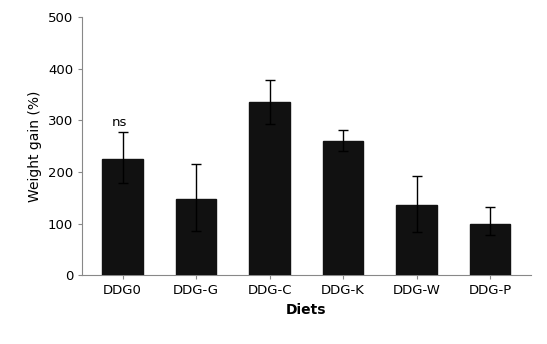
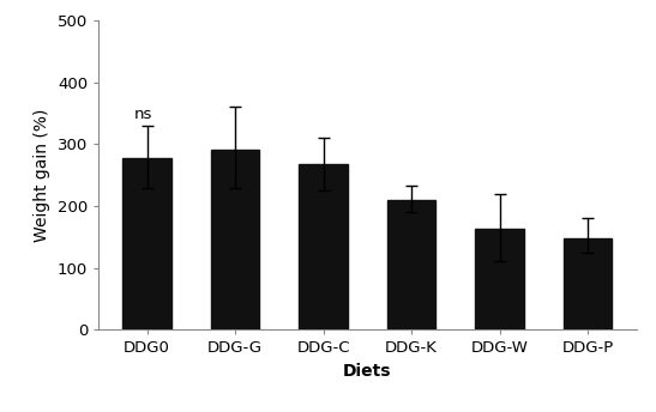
DDG0: 226 -> 278
DDG-G: 148 -> 292
DDG-C: 336 -> 268
DDG-K: 260 -> 210
DDG-W: 136 -> 163
DDG-P: 100 -> 148
